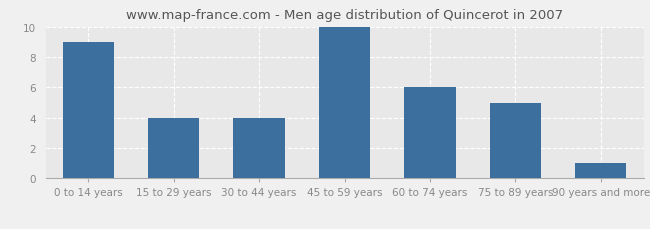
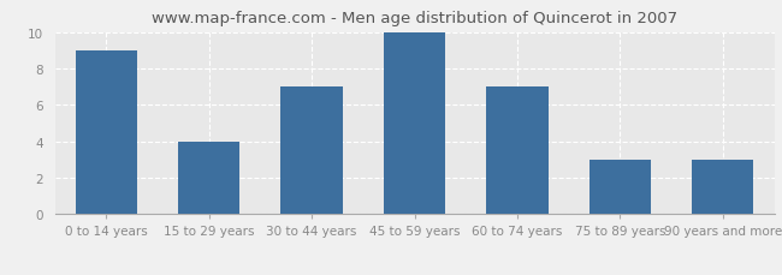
30 to 44 years: 4 -> 7
60 to 74 years: 6 -> 7
75 to 89 years: 5 -> 3
90 years and more: 1 -> 3
